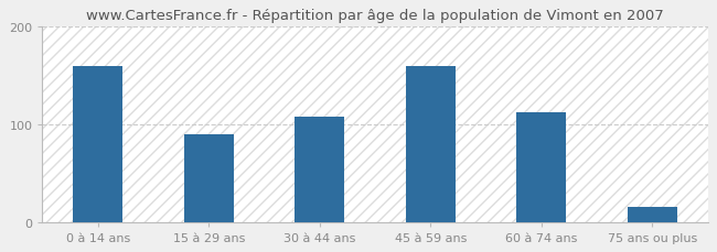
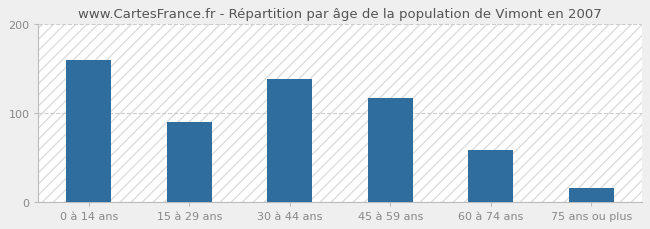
30 à 44 ans: 108 -> 138
45 à 59 ans: 160 -> 117
60 à 74 ans: 112 -> 58
